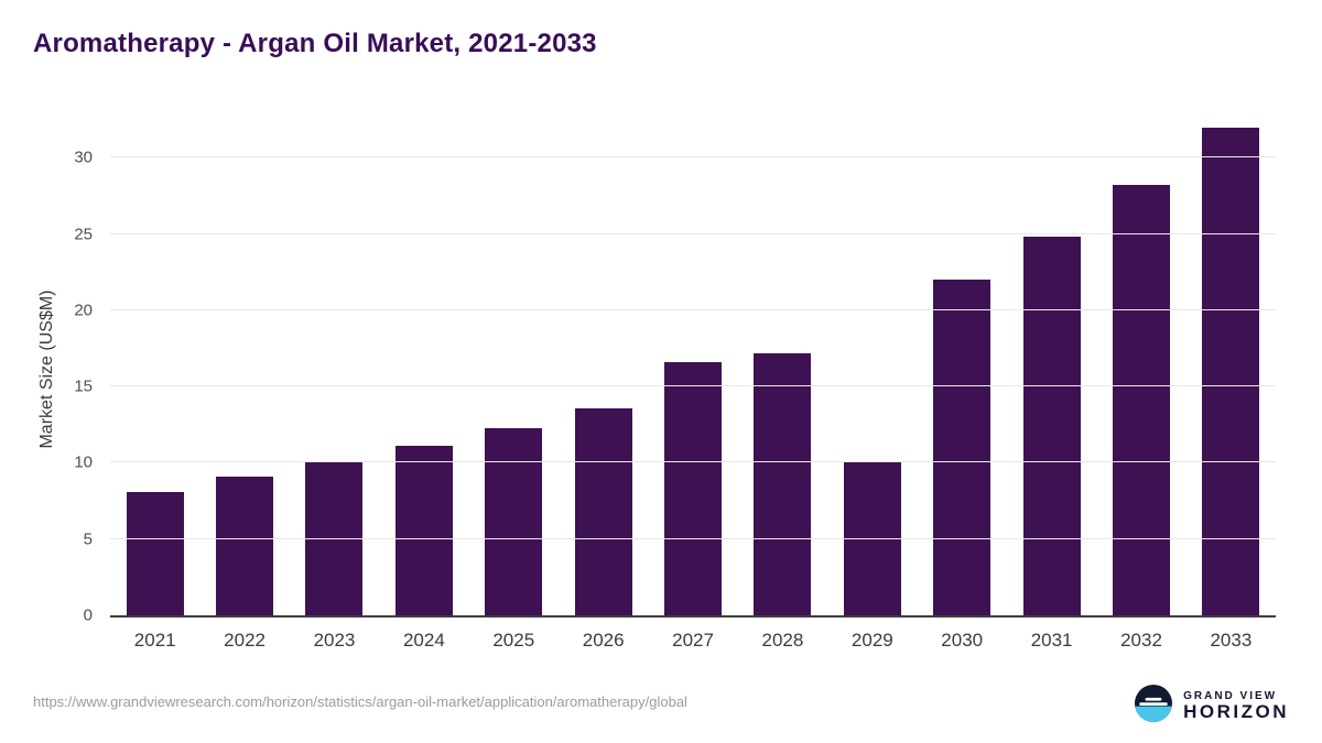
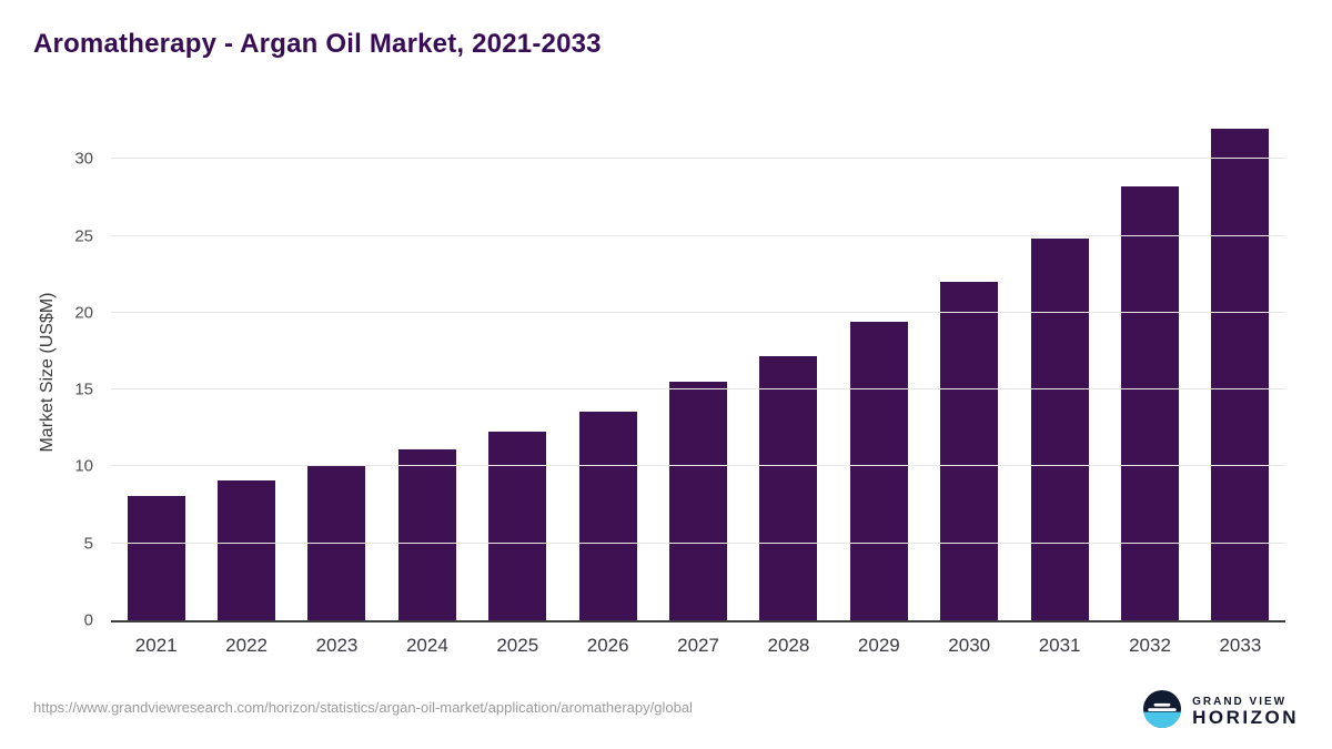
2027: 16.6 -> 15.5
2029: 10.1 -> 19.4
